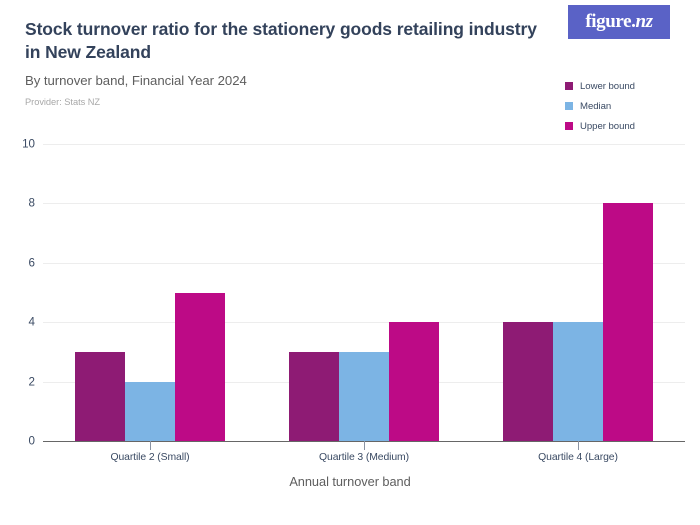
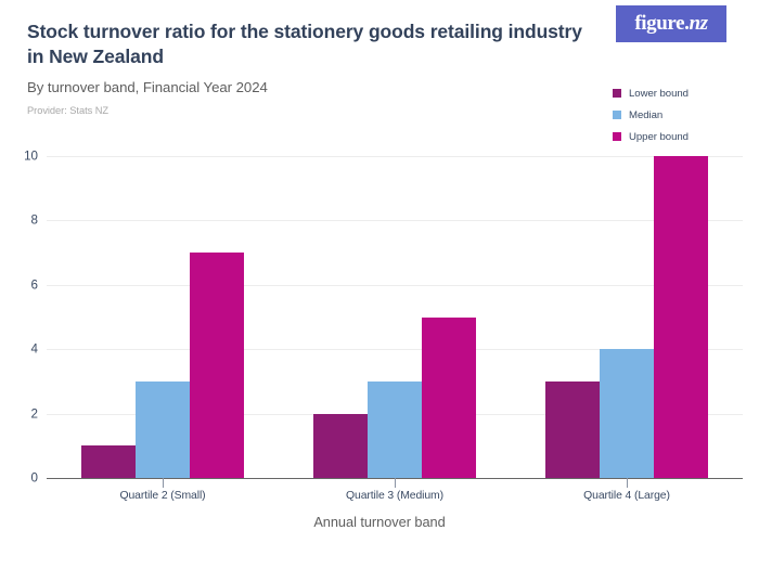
Lower bound/Quartile 2 (Small): 3 -> 1
Median/Quartile 2 (Small): 2 -> 3
Upper bound/Quartile 2 (Small): 5 -> 7
Lower bound/Quartile 3 (Medium): 3 -> 2
Upper bound/Quartile 3 (Medium): 4 -> 5
Lower bound/Quartile 4 (Large): 4 -> 3
Upper bound/Quartile 4 (Large): 8 -> 10
